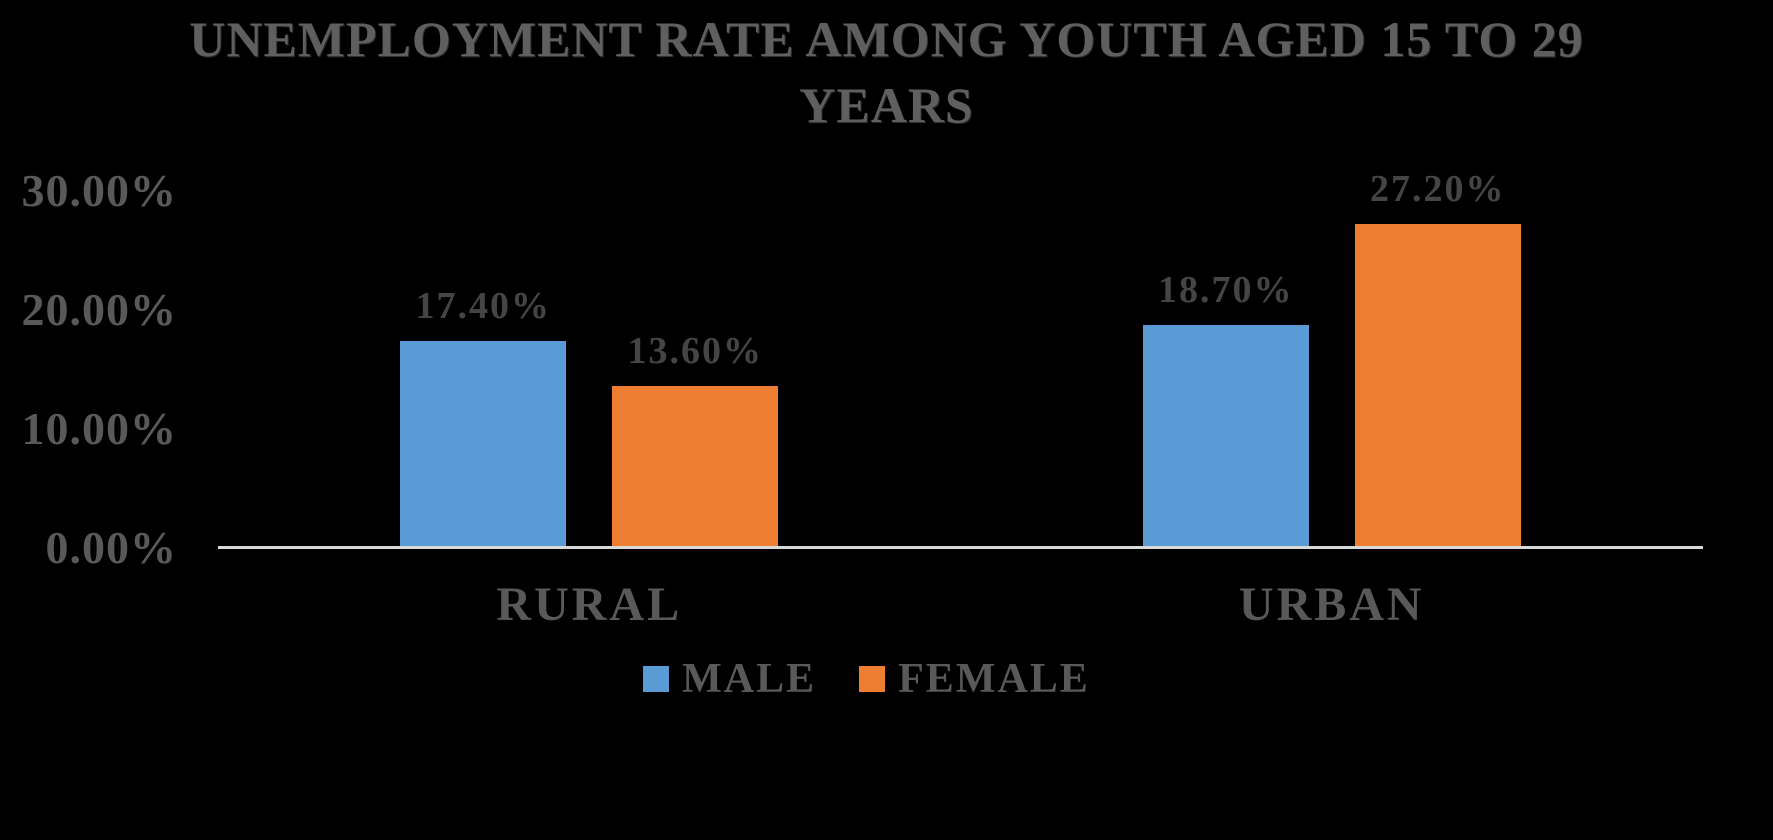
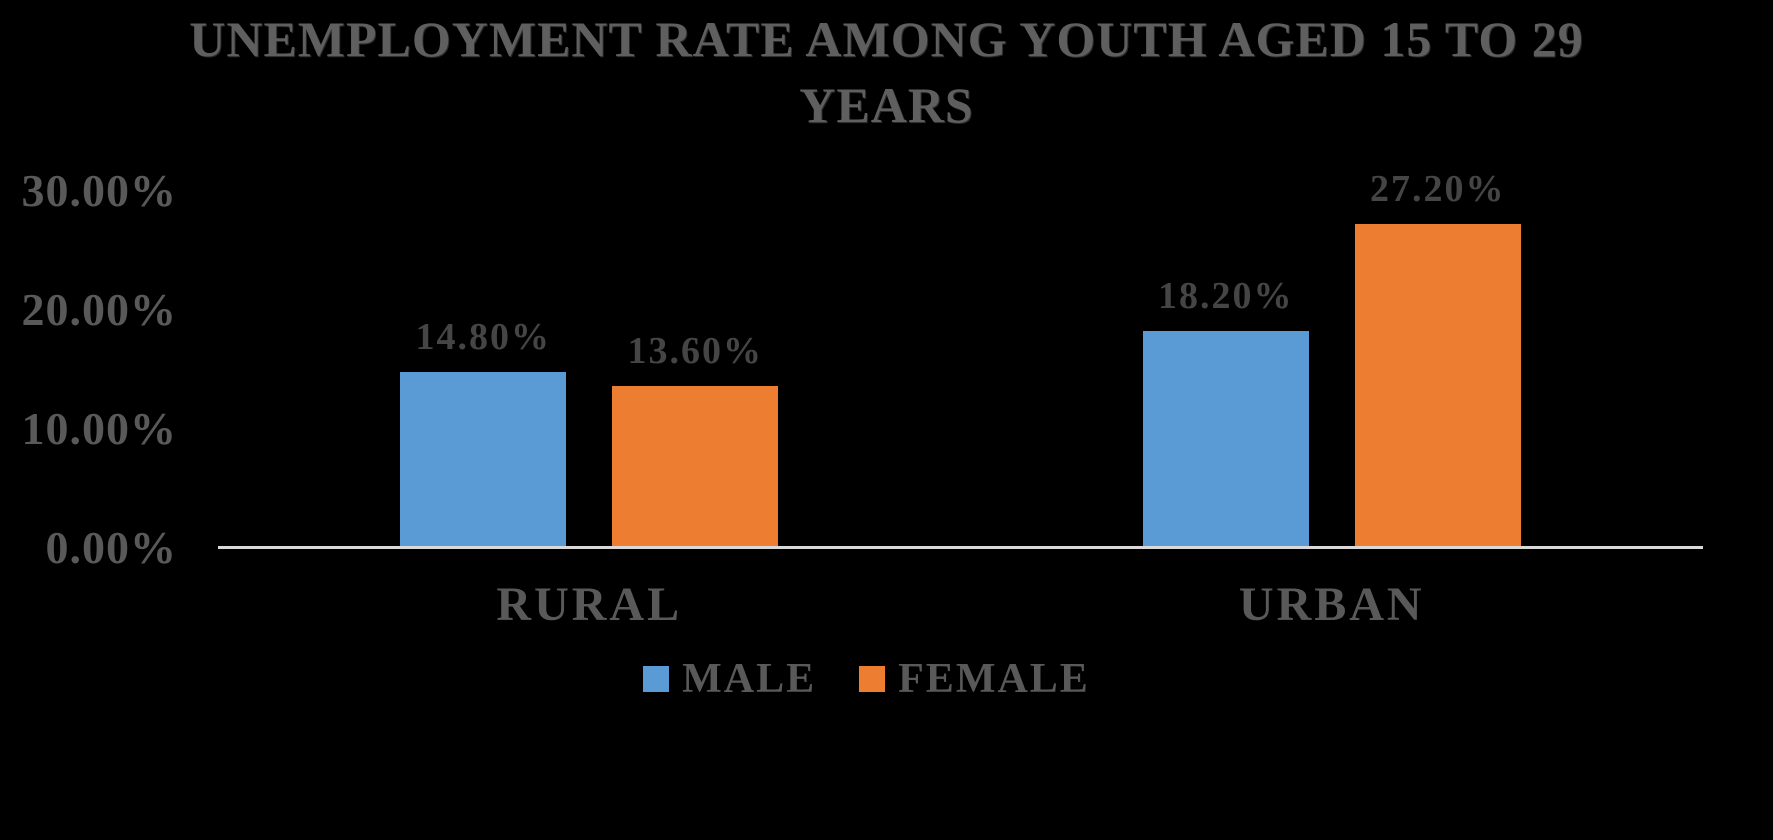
MALE/RURAL: 17.40% -> 14.80%
MALE/URBAN: 18.70% -> 18.20%
